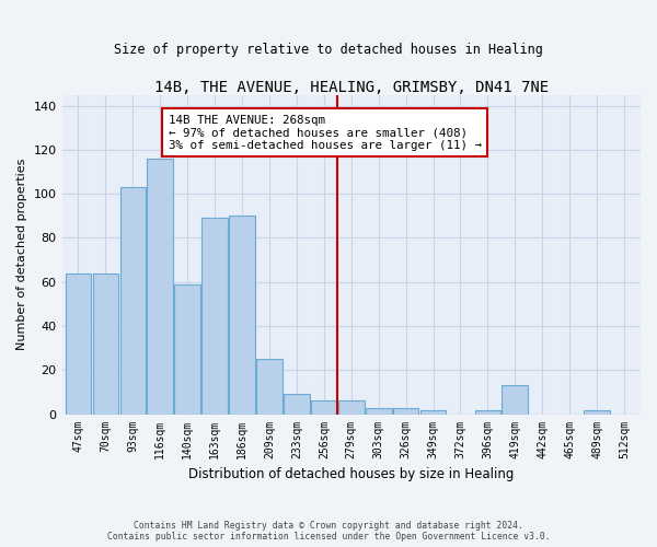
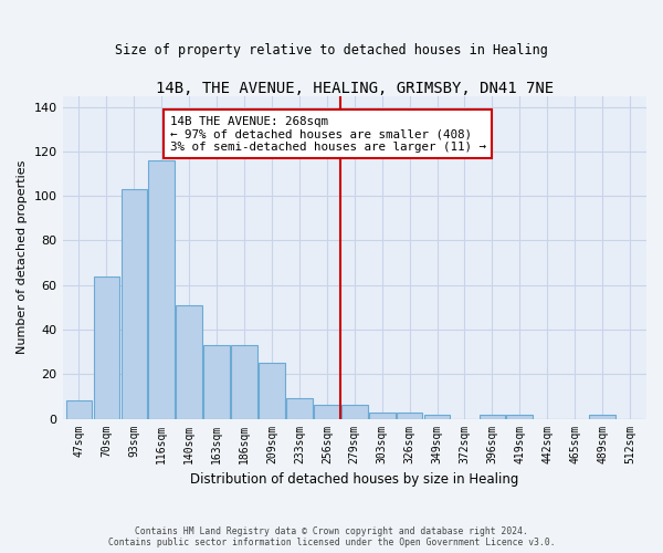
47sqm: 64 -> 8
140sqm: 59 -> 51
163sqm: 89 -> 33
186sqm: 90 -> 33
419sqm: 13 -> 2
